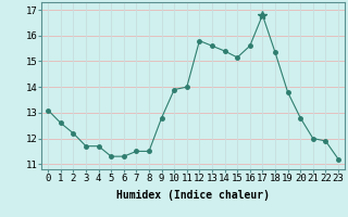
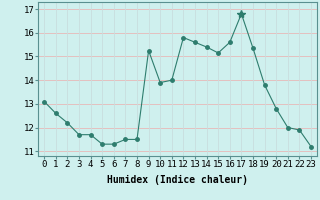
9: 12.80 -> 15.25
